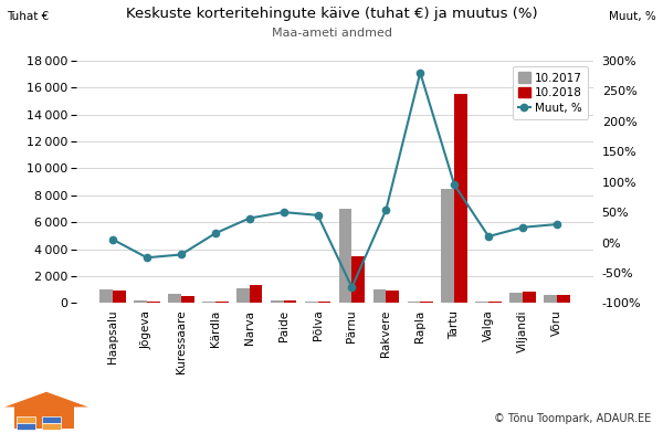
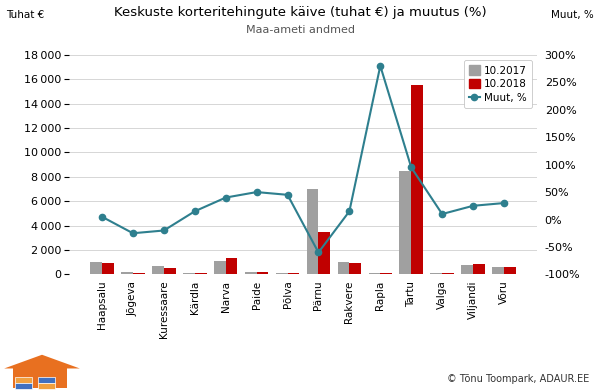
Muut, %/Pärnu: -74% -> -60%
Muut, %/Rakvere: 54% -> 15%
